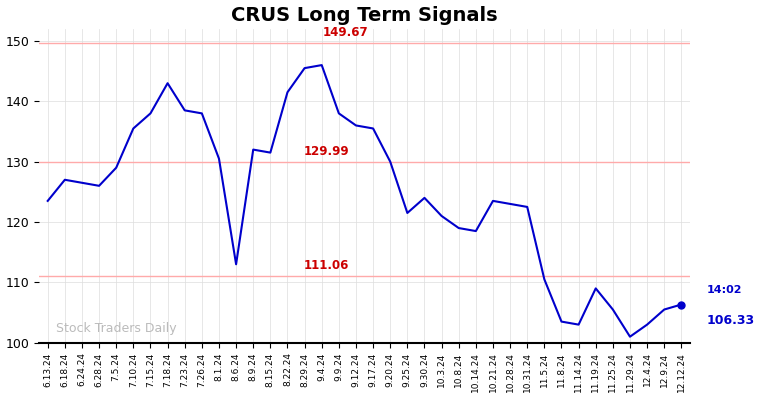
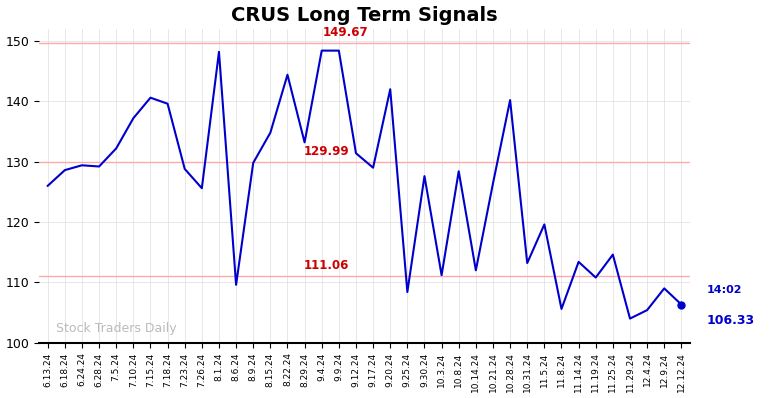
6.13.24: 123.5 -> 126.0
6.18.24: 127.0 -> 128.6
6.24.24: 126.5 -> 129.4
6.28.24: 126.0 -> 129.2
7.5.24: 129.0 -> 132.2
7.10.24: 135.5 -> 137.2
7.15.24: 138.0 -> 140.6
7.18.24: 143.0 -> 139.6
7.23.24: 138.5 -> 128.8
7.26.24: 138.0 -> 125.6
8.1.24: 130.5 -> 148.2
8.6.24: 113.0 -> 109.6
8.9.24: 132.0 -> 129.8
8.15.24: 131.5 -> 134.8
8.22.24: 141.5 -> 144.4
8.29.24: 145.5 -> 133.2
9.4.24: 146.0 -> 148.4
9.9.24: 138.0 -> 148.4
9.12.24: 136.0 -> 131.4
9.17.24: 135.5 -> 129.0
9.20.24: 130.0 -> 142.0
9.25.24: 121.5 -> 108.4
9.30.24: 124.0 -> 127.6
10.3.24: 121.0 -> 111.2
10.8.24: 119.0 -> 128.4
10.14.24: 118.5 -> 112.0
10.21.24: 123.5 -> 126.4
10.28.24: 123.0 -> 140.2
10.31.24: 122.5 -> 113.2
11.5.24: 110.5 -> 119.6
11.8.24: 103.5 -> 105.6
11.14.24: 103.0 -> 113.4
11.19.24: 109.0 -> 110.8
11.25.24: 105.5 -> 114.6
11.29.24: 101.0 -> 104.0
12.4.24: 103.0 -> 105.4
12.9.24: 105.5 -> 109.0
